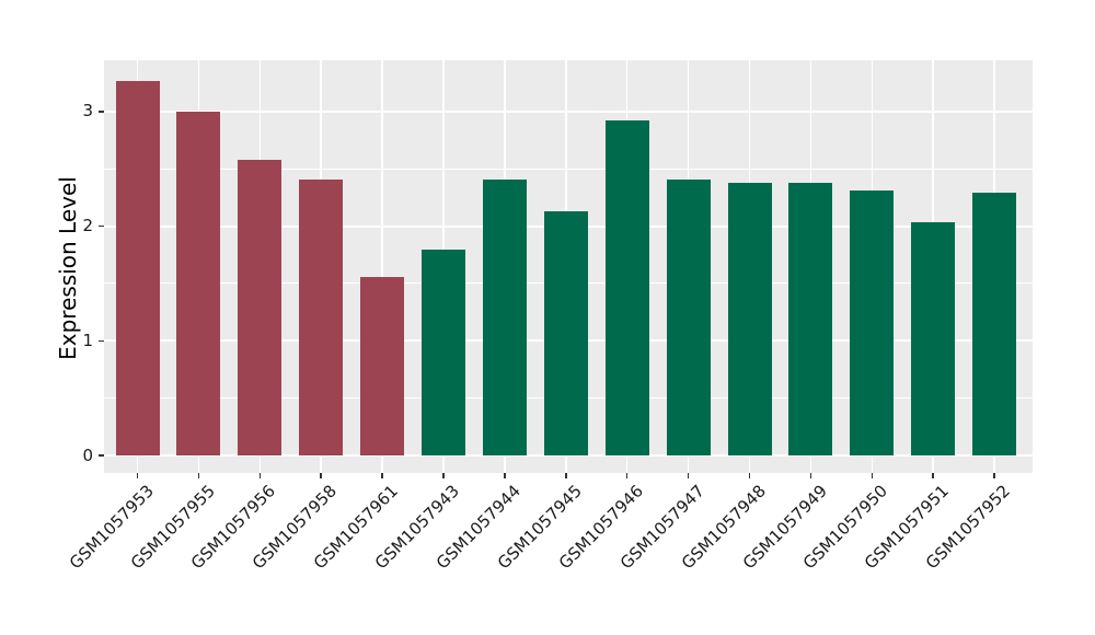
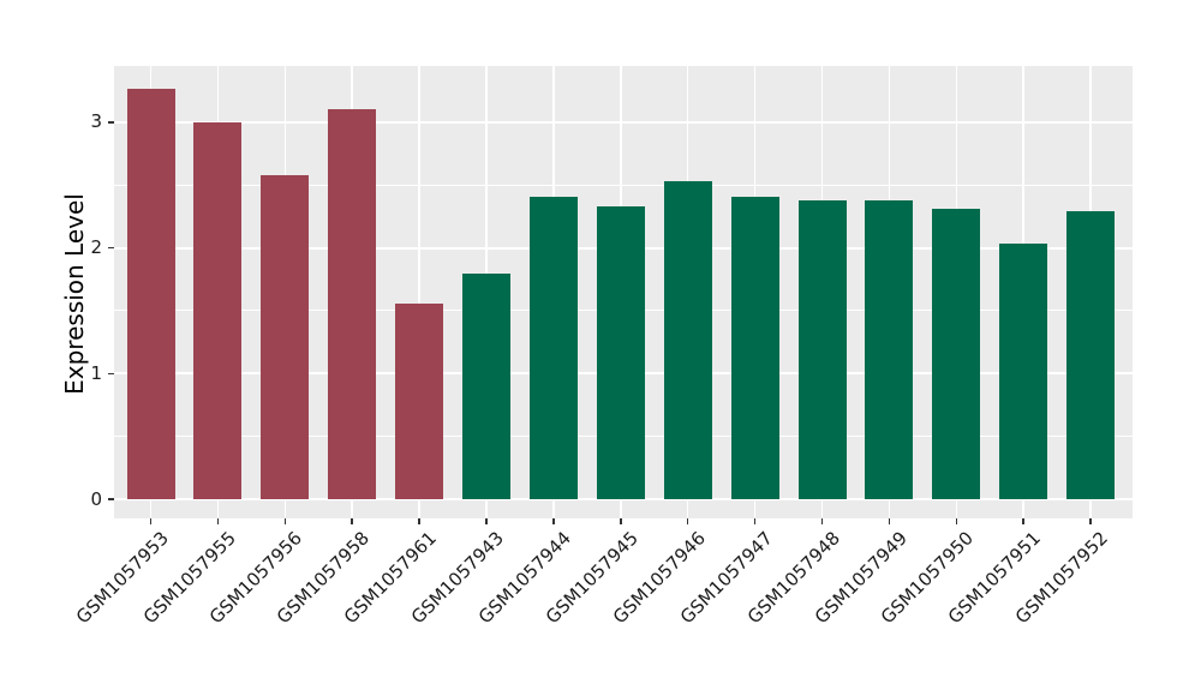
GSM1057958: 2.41 -> 3.10
GSM1057945: 2.13 -> 2.33
GSM1057946: 2.92 -> 2.53
